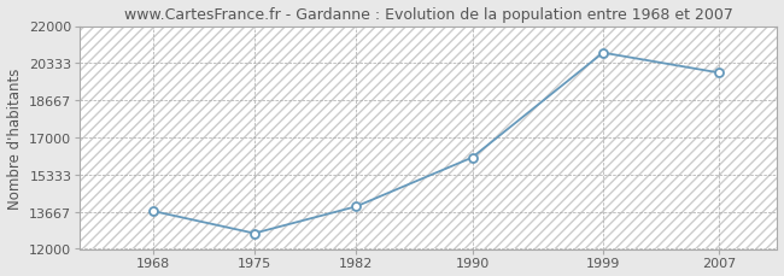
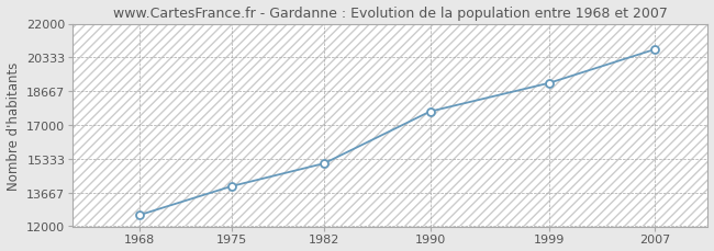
1968: 13700 -> 12600
1975: 12700 -> 14000
1982: 13900 -> 15100
1990: 16100 -> 17700
1999: 20800 -> 19100
2007: 19900 -> 20700
